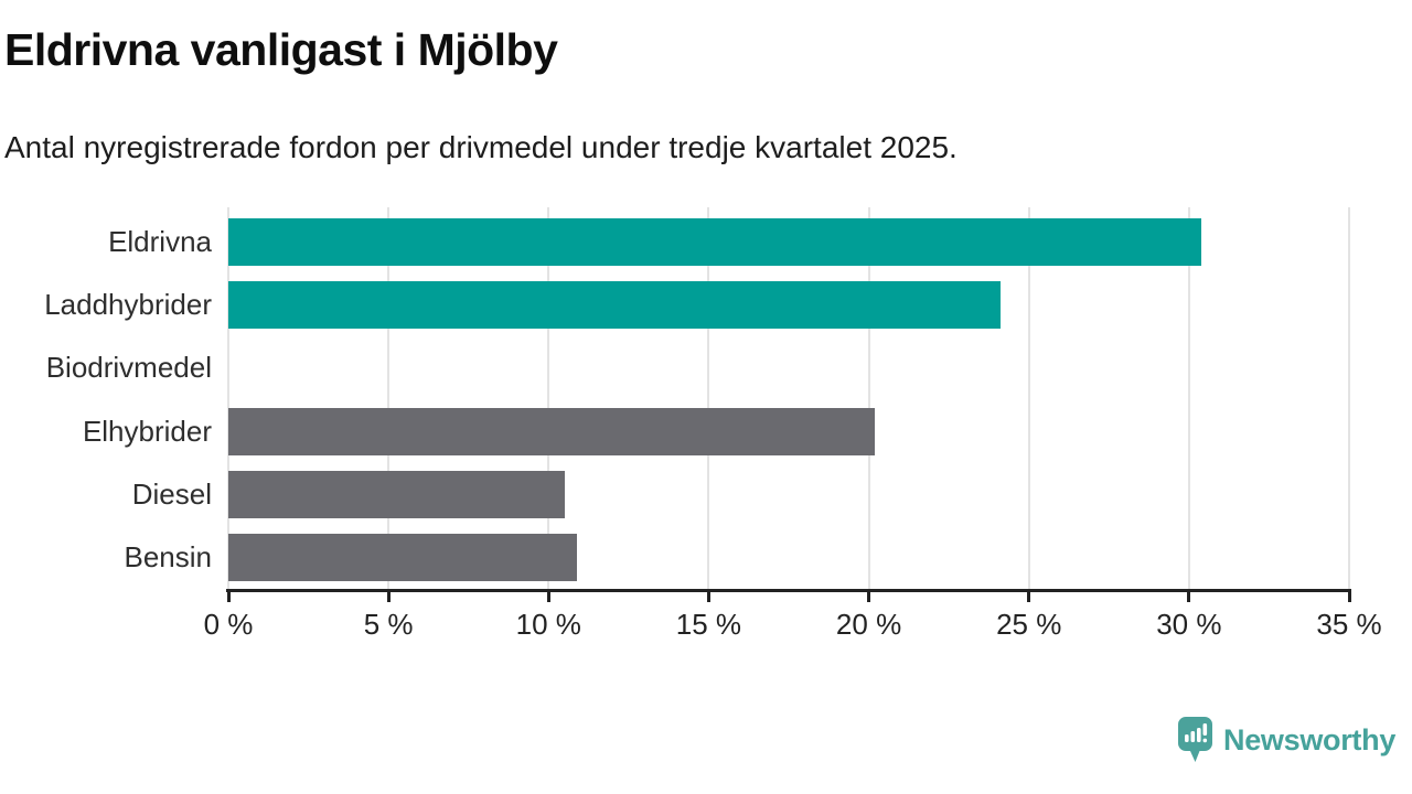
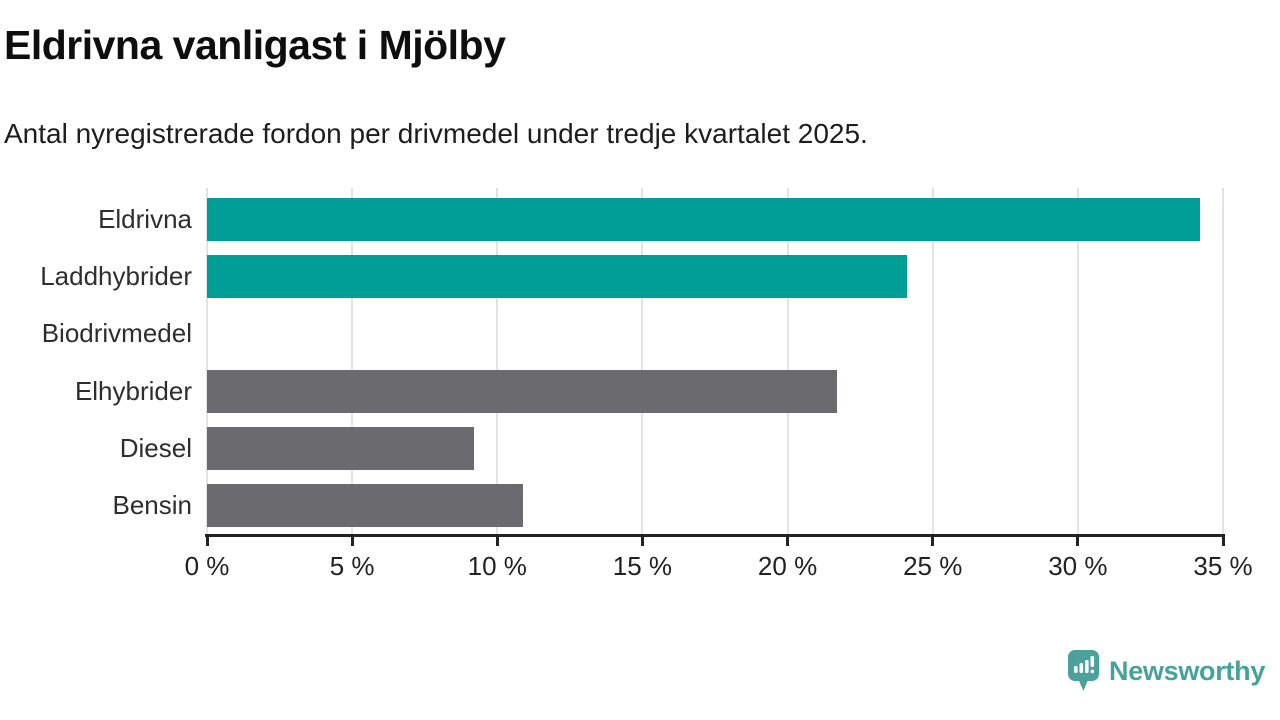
Eldrivna: 30.4% -> 34.2%
Elhybrider: 20.2% -> 21.7%
Diesel: 10.5% -> 9.2%
